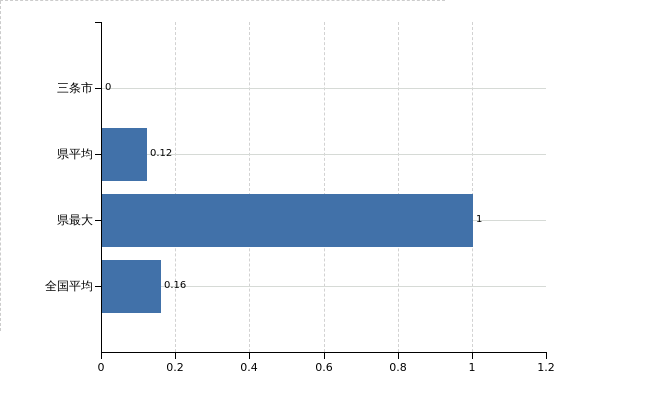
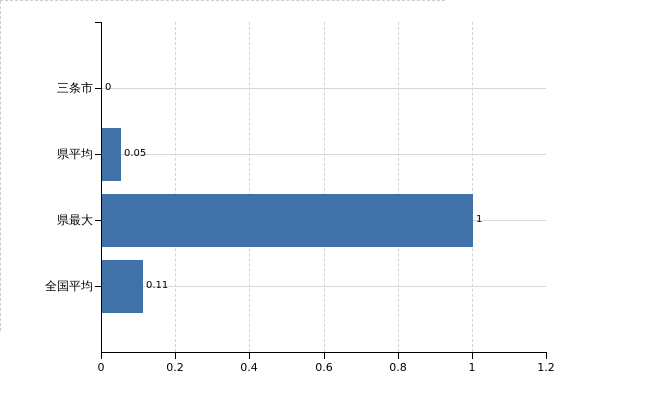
県平均: 0.12 -> 0.05
全国平均: 0.16 -> 0.11
